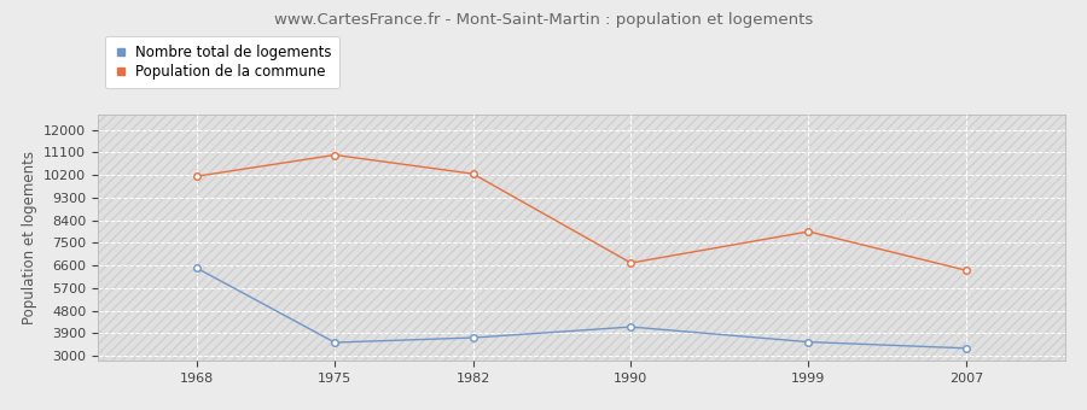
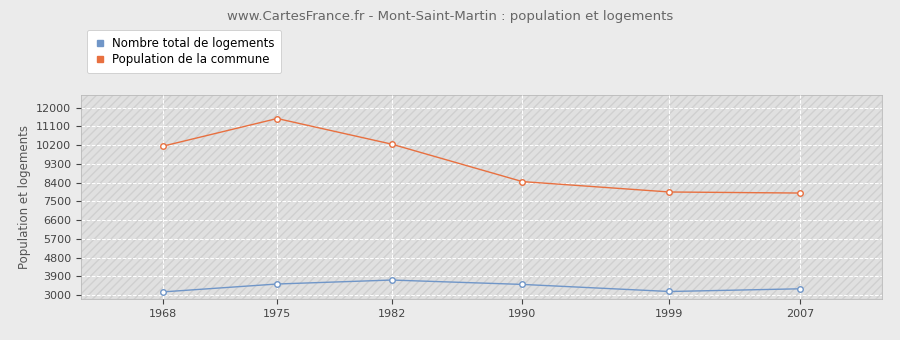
Nombre total de logements/1968: 6500 -> 3150
Population de la commune/1975: 11000 -> 11480
Nombre total de logements/1990: 4150 -> 3510
Population de la commune/1990: 6700 -> 8450
Nombre total de logements/1999: 3550 -> 3170
Population de la commune/2007: 6400 -> 7900
